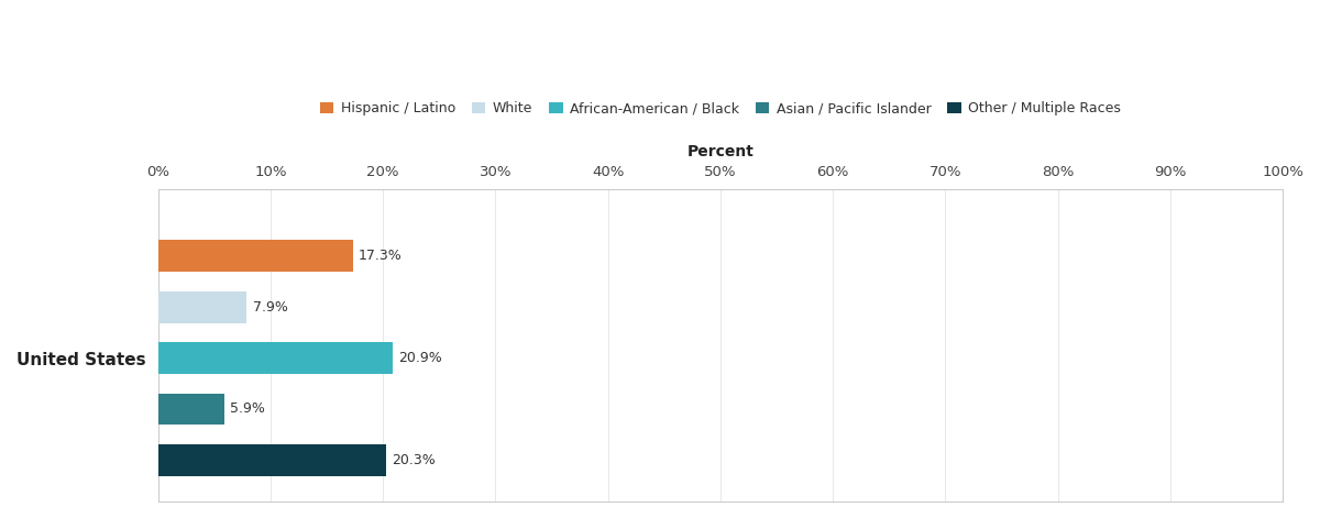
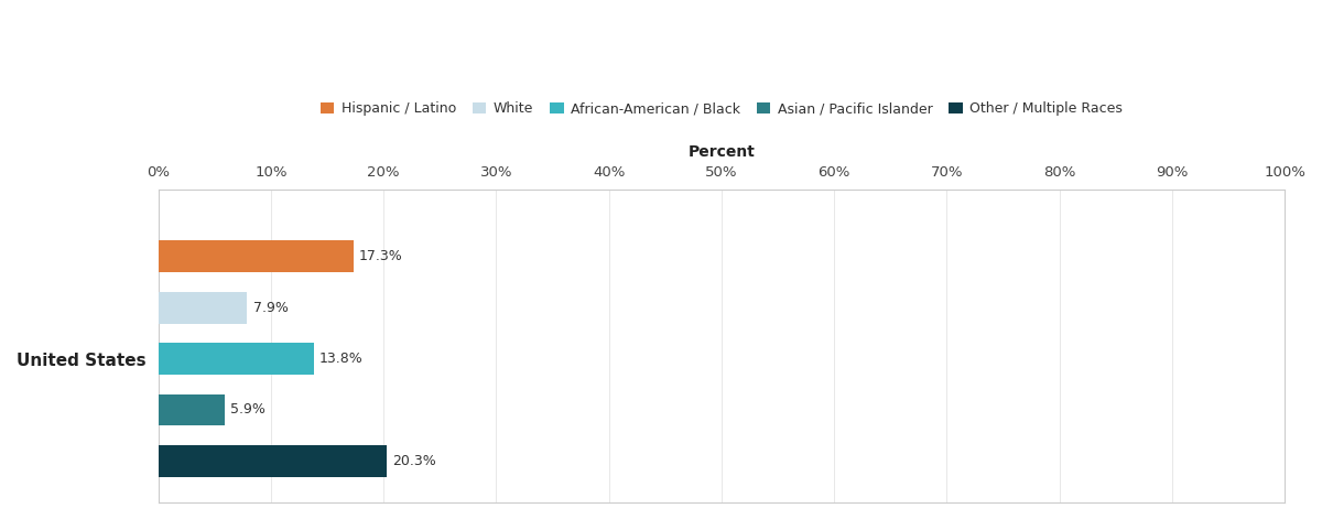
United States: 20.9% -> 13.8%
